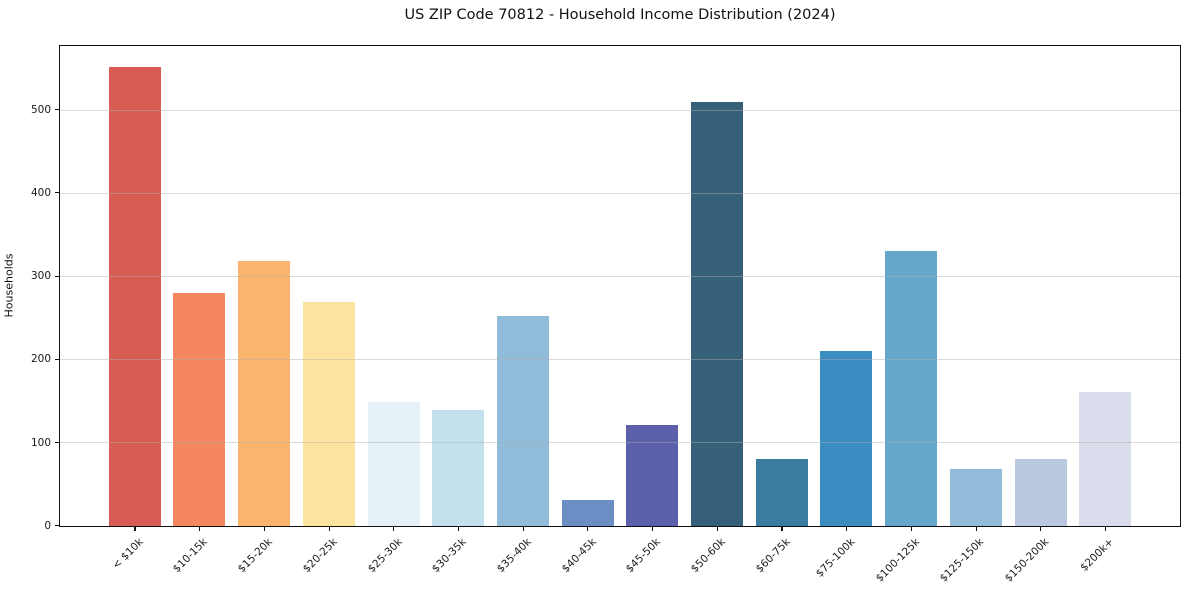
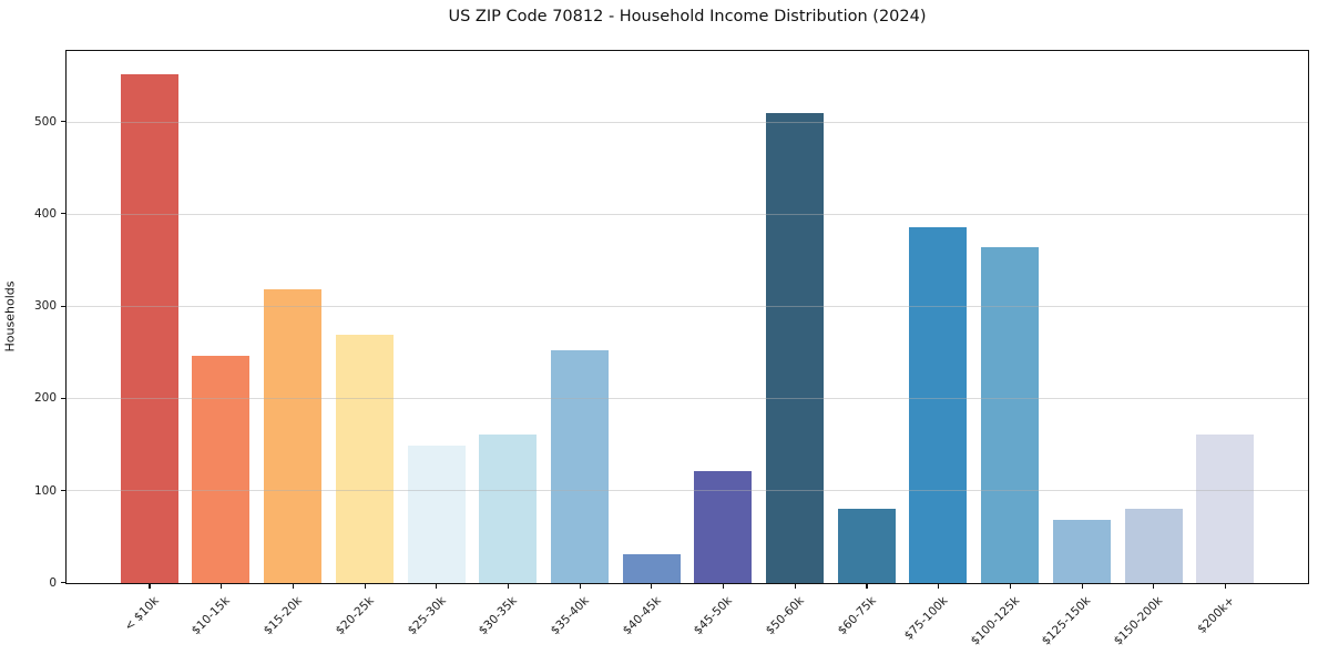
$10-15k: 280 -> 250
$30-35k: 140 -> 160
$75-100k: 210 -> 390
$100-125k: 330 -> 360
